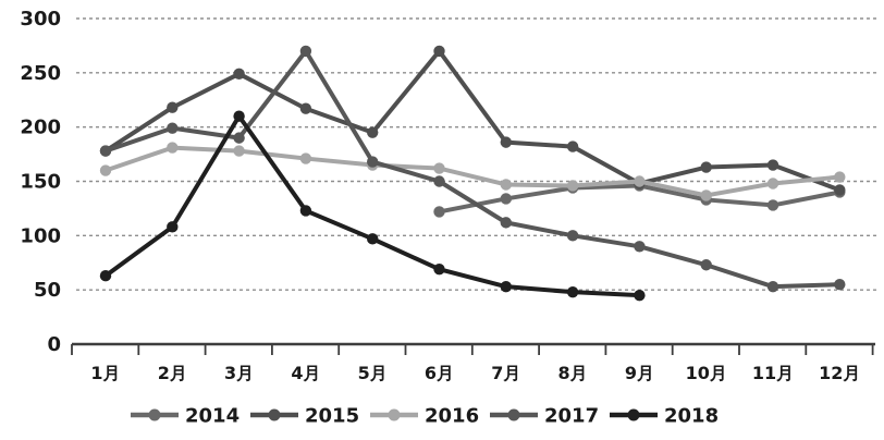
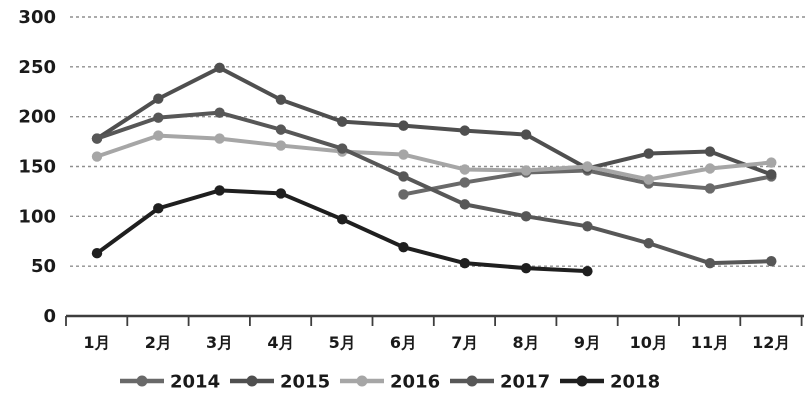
2017/3月: 190 -> 200
2018/3月: 210 -> 130
2017/4月: 270 -> 190
2015/6月: 270 -> 190
2017/6月: 150 -> 140
